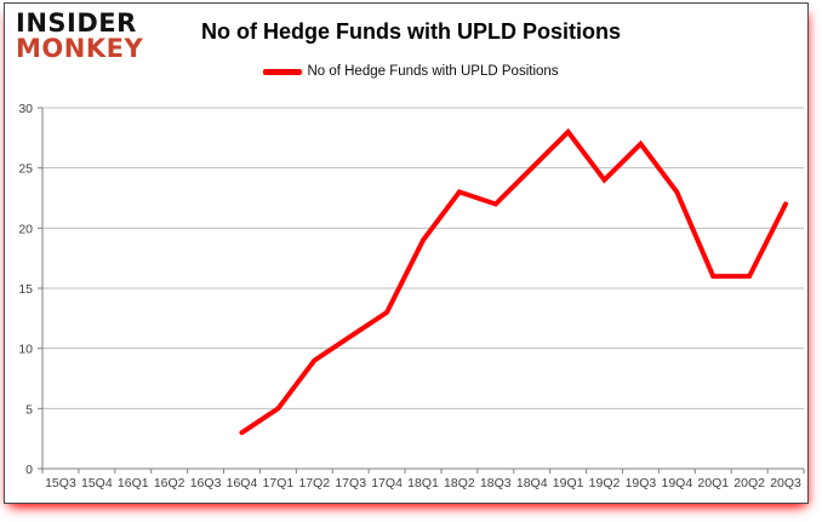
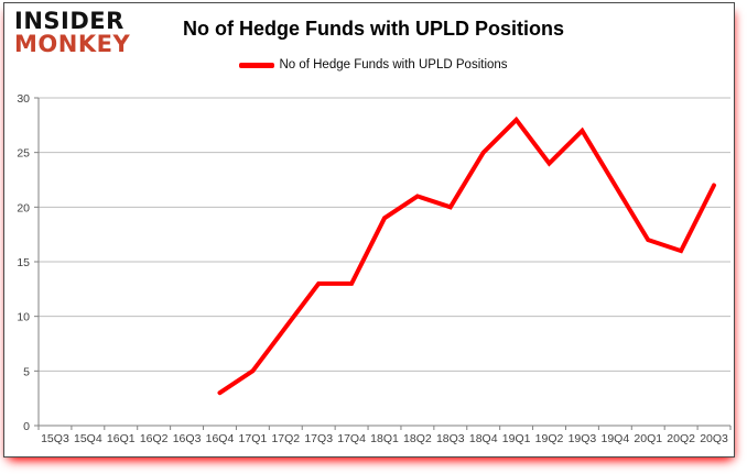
17Q3: 11 -> 13
18Q2: 23 -> 21
18Q3: 22 -> 20
19Q4: 23 -> 22
20Q1: 16 -> 17
